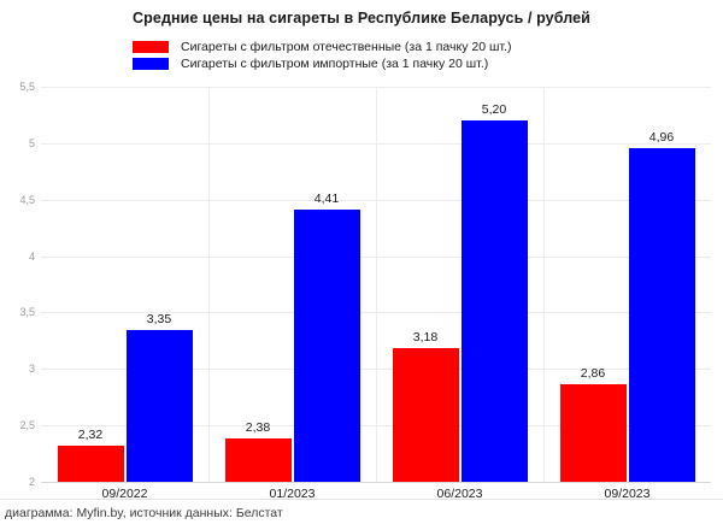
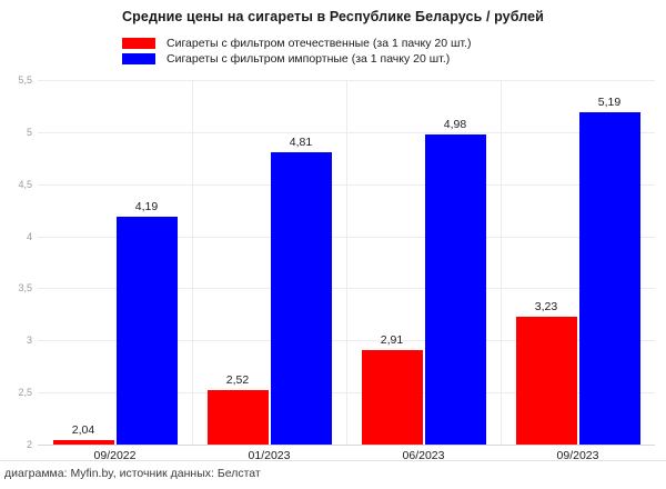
Сигареты с фильтром отечественные (за 1 пачку 20 шт.)/09/2022: 2,32 -> 2,04
Сигареты с фильтром импортные (за 1 пачку 20 шт.)/09/2022: 3,35 -> 4,19
Сигареты с фильтром отечественные (за 1 пачку 20 шт.)/01/2023: 2,38 -> 2,52
Сигареты с фильтром импортные (за 1 пачку 20 шт.)/01/2023: 4,41 -> 4,81
Сигареты с фильтром отечественные (за 1 пачку 20 шт.)/06/2023: 3,18 -> 2,91
Сигареты с фильтром импортные (за 1 пачку 20 шт.)/06/2023: 5,20 -> 4,98
Сигареты с фильтром отечественные (за 1 пачку 20 шт.)/09/2023: 2,86 -> 3,23
Сигареты с фильтром импортные (за 1 пачку 20 шт.)/09/2023: 4,96 -> 5,19
